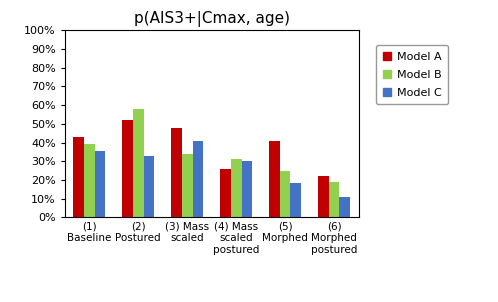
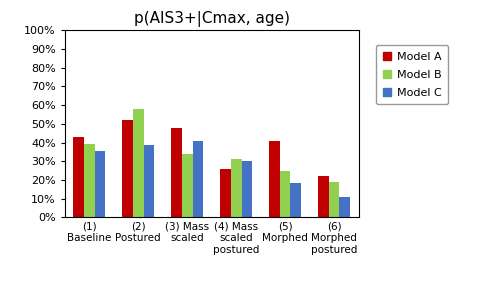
Model C/(2) Postured: 33% -> 39%
